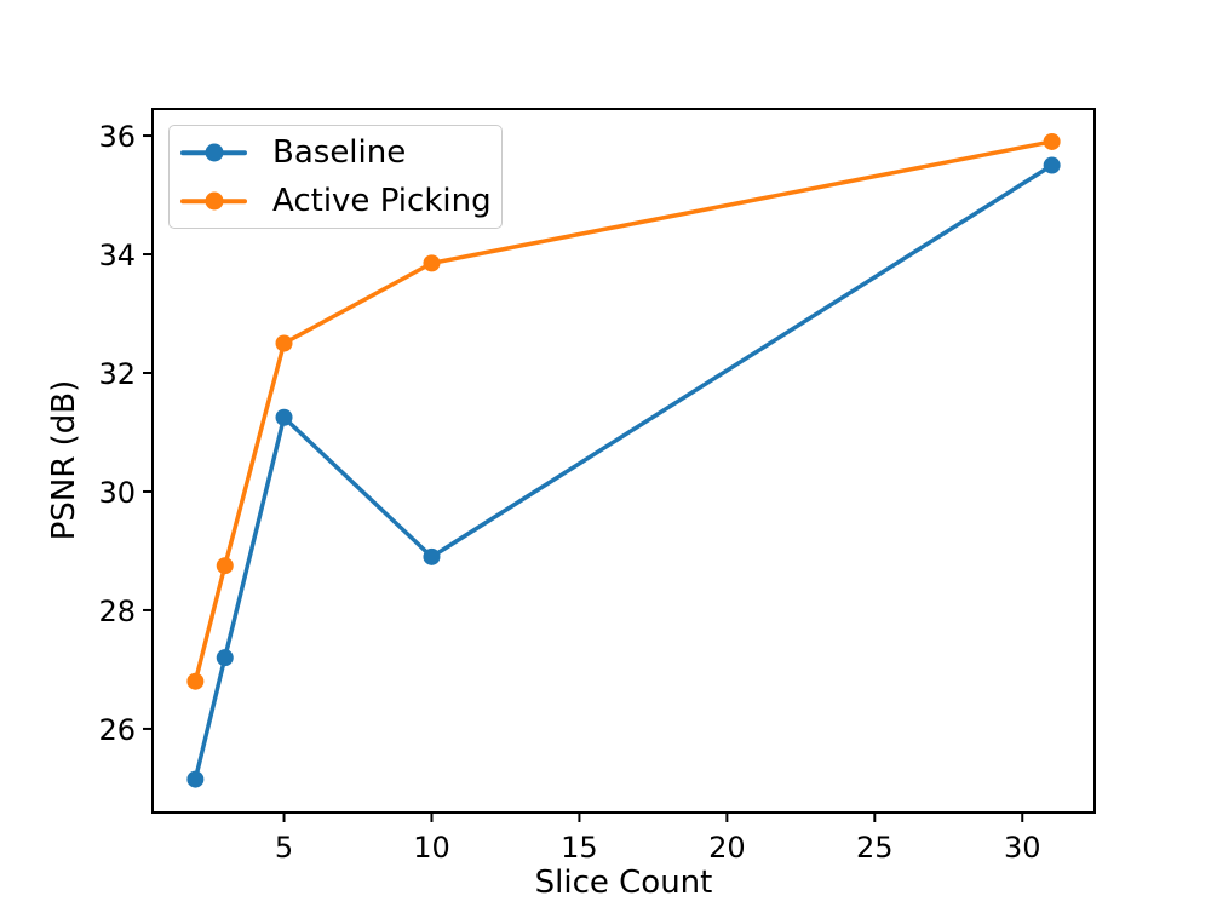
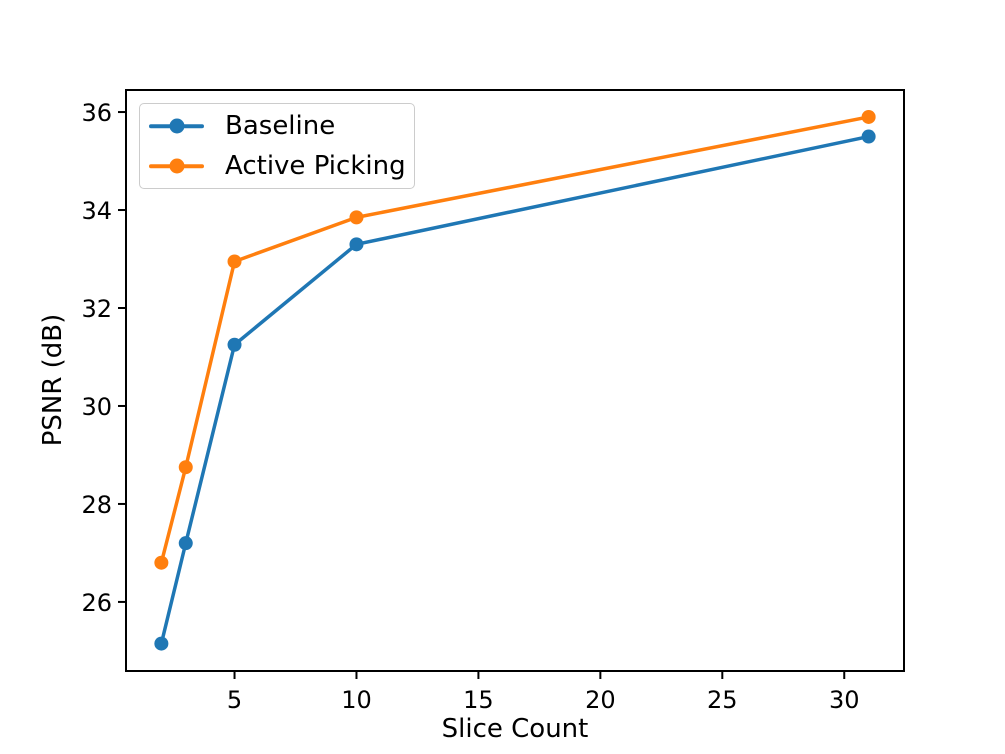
Active Picking/5: 32.5 -> 33.0
Baseline/10: 28.9 -> 33.3
